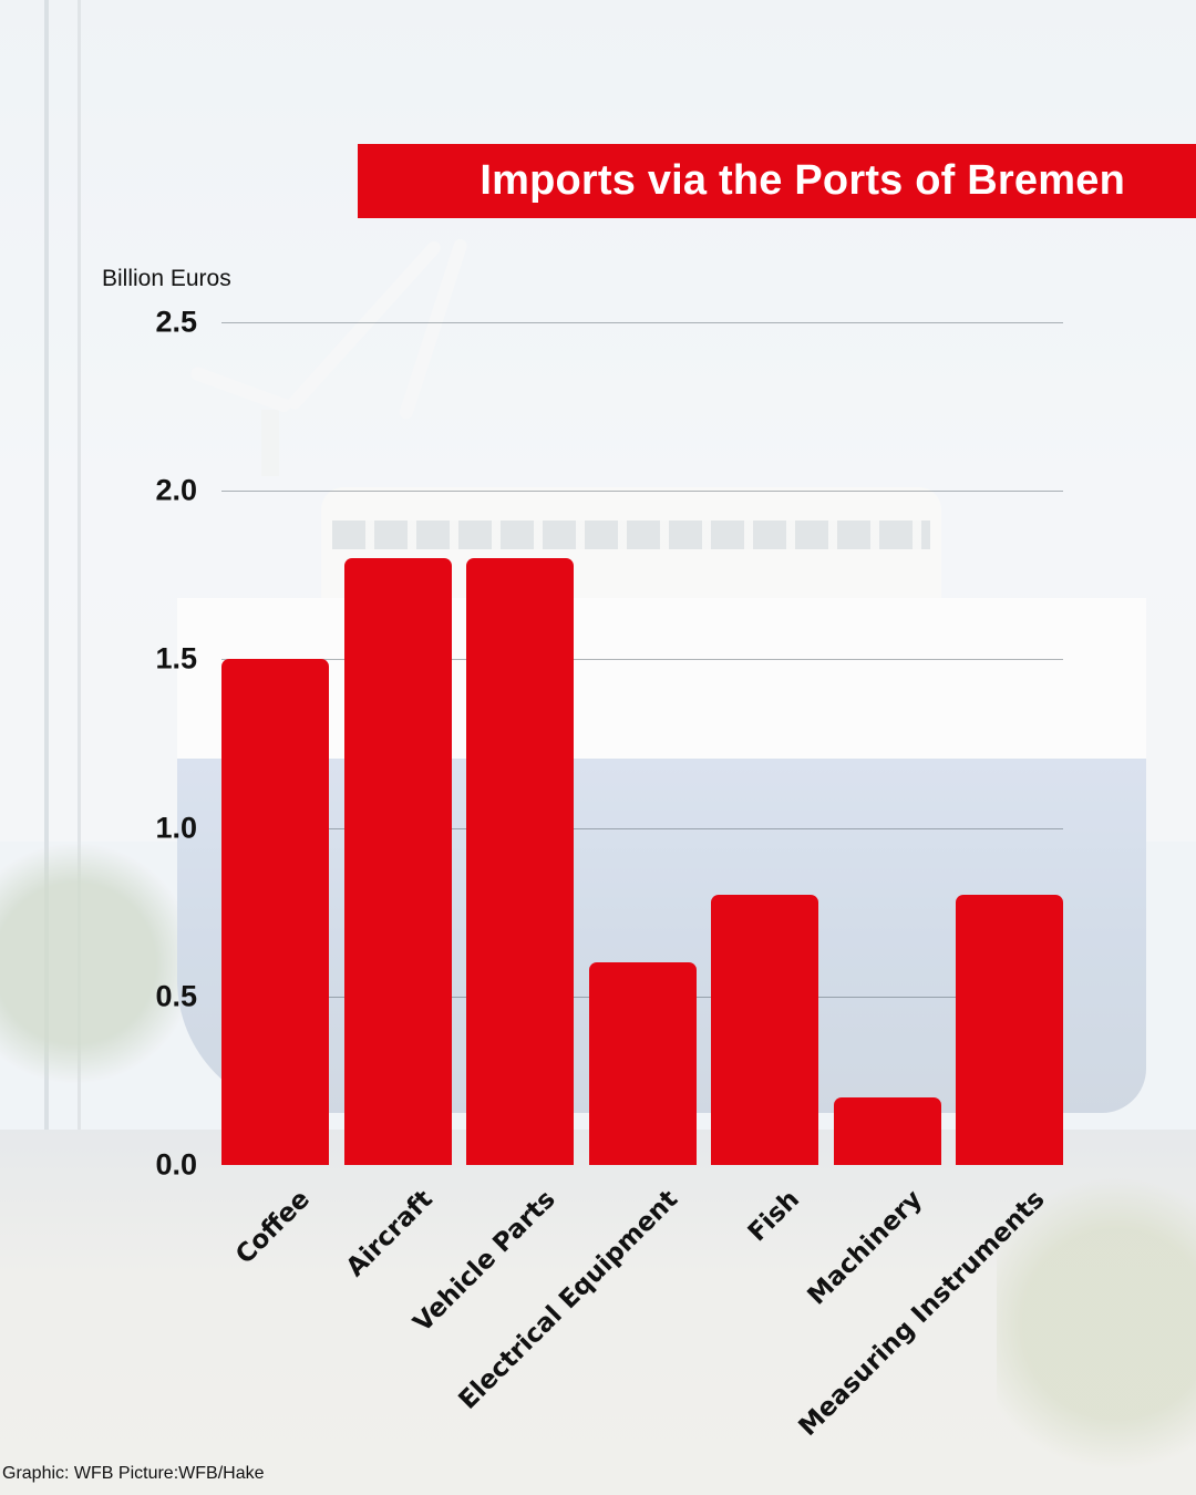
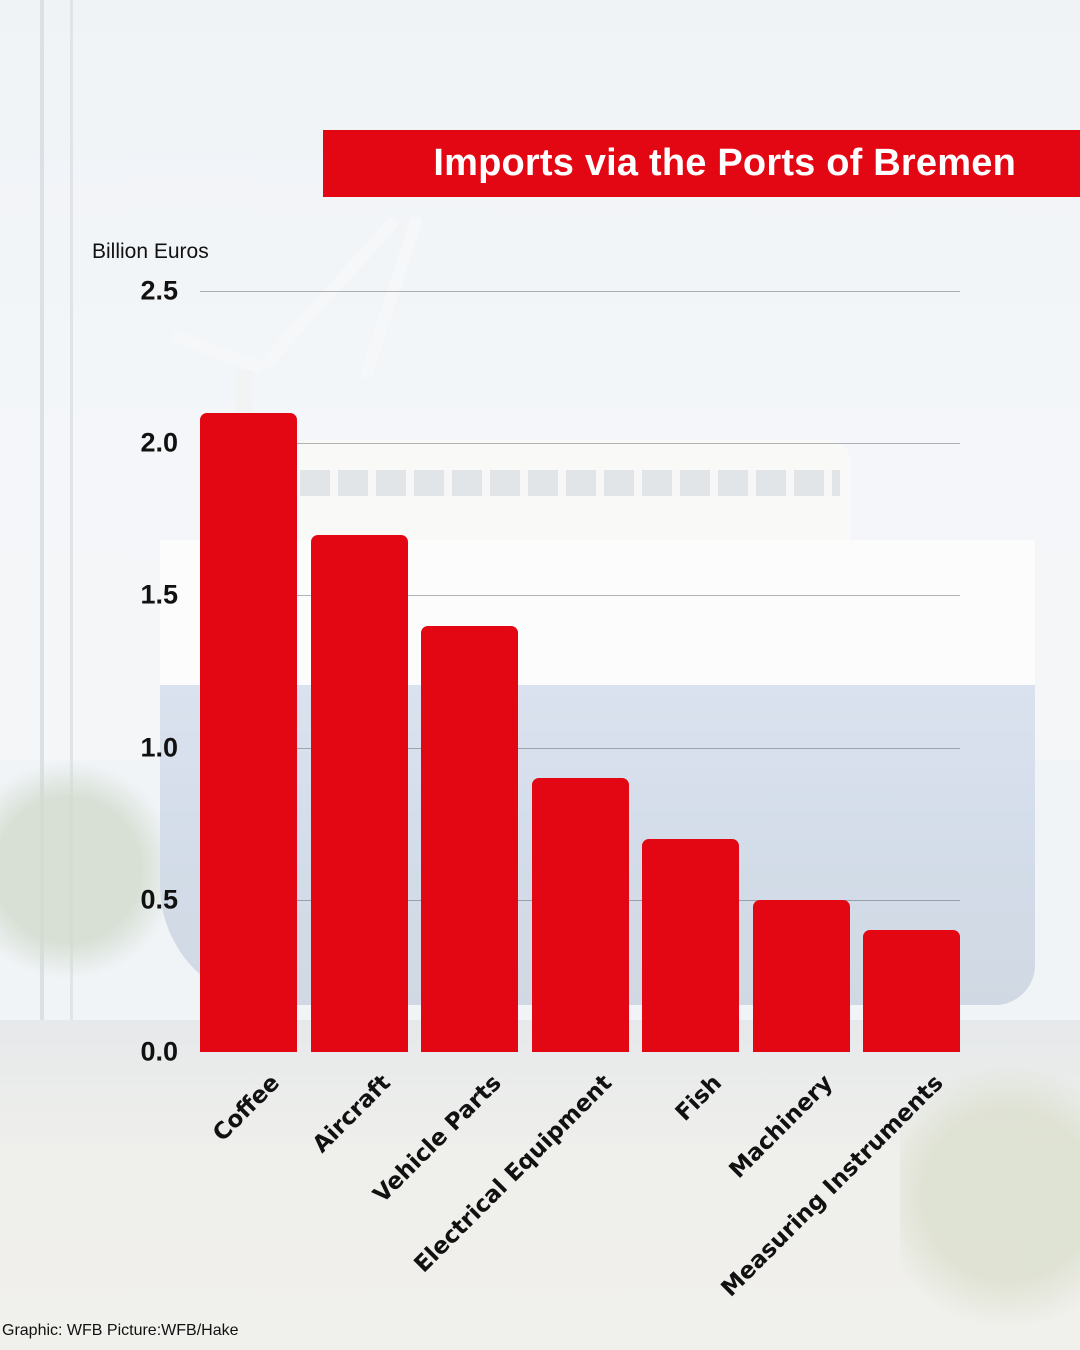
Coffee: 1.5 -> 2.1
Aircraft: 1.8 -> 1.7
Vehicle Parts: 1.8 -> 1.4
Electrical Equipment: 0.6 -> 0.9
Fish: 0.8 -> 0.7
Machinery: 0.2 -> 0.5
Measuring Instruments: 0.8 -> 0.4
